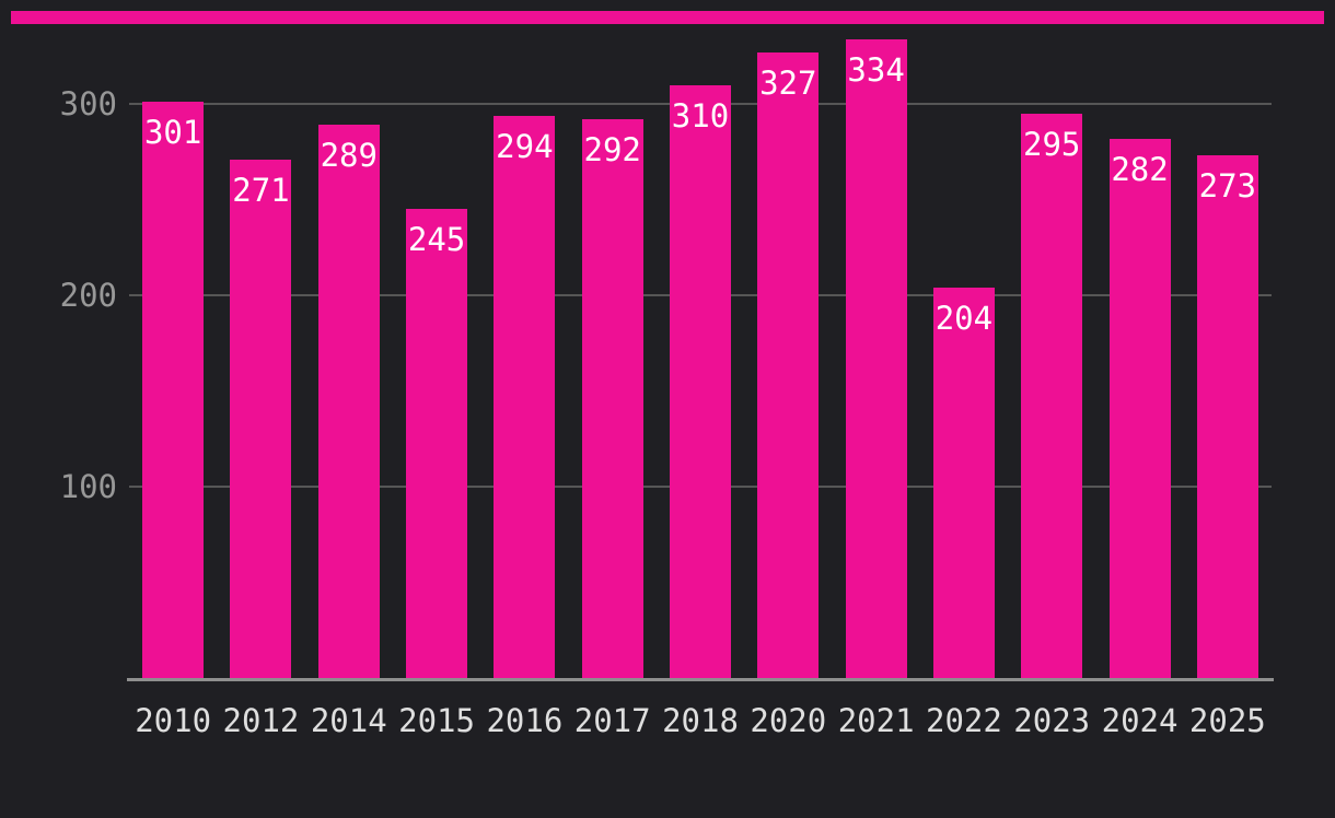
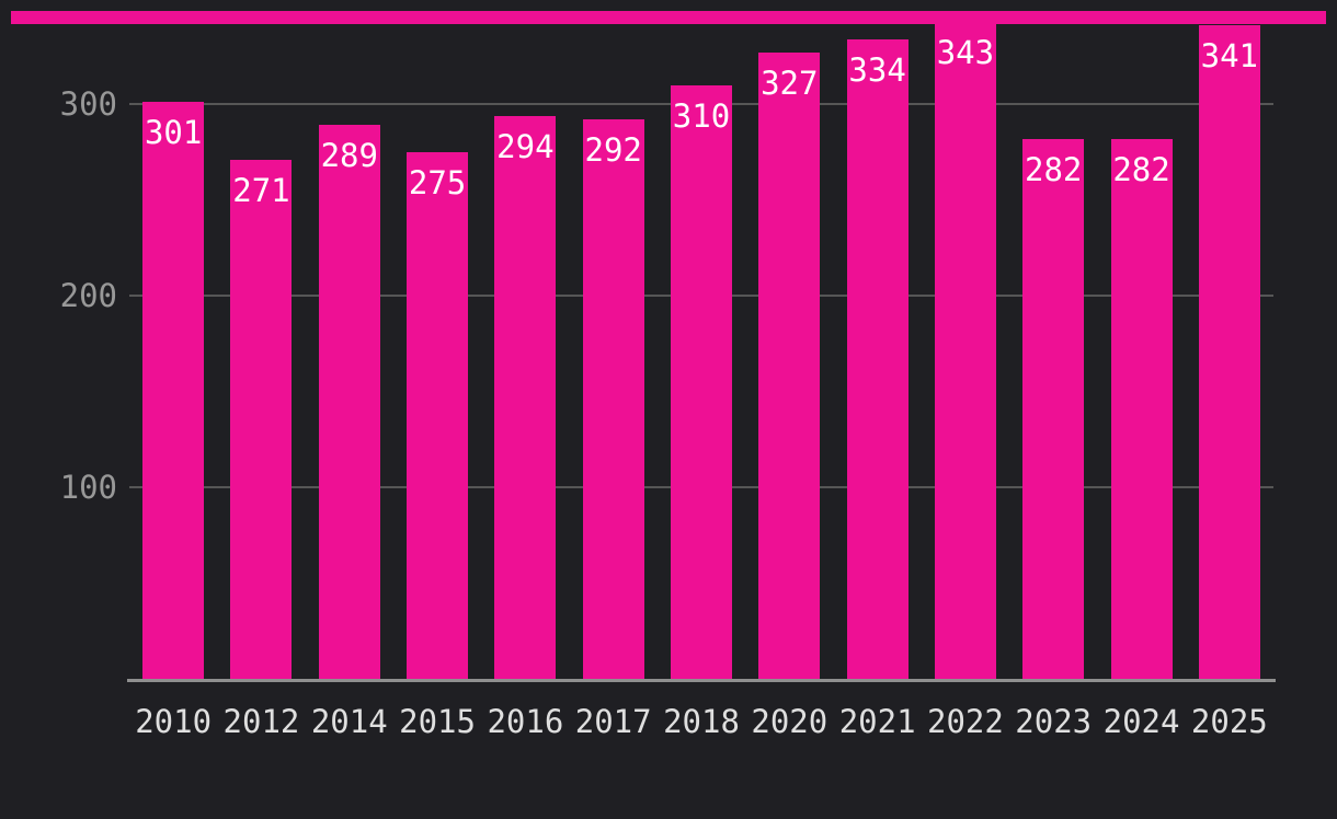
2015: 245 -> 275
2022: 204 -> 343
2023: 295 -> 282
2025: 273 -> 341
